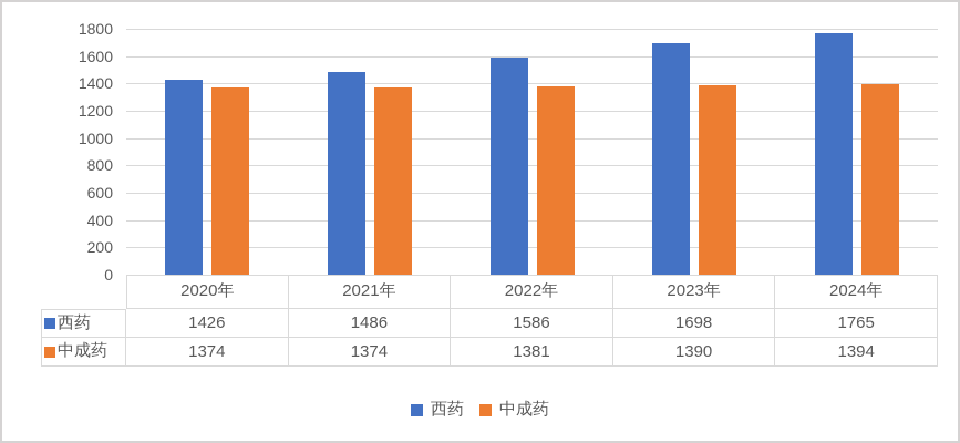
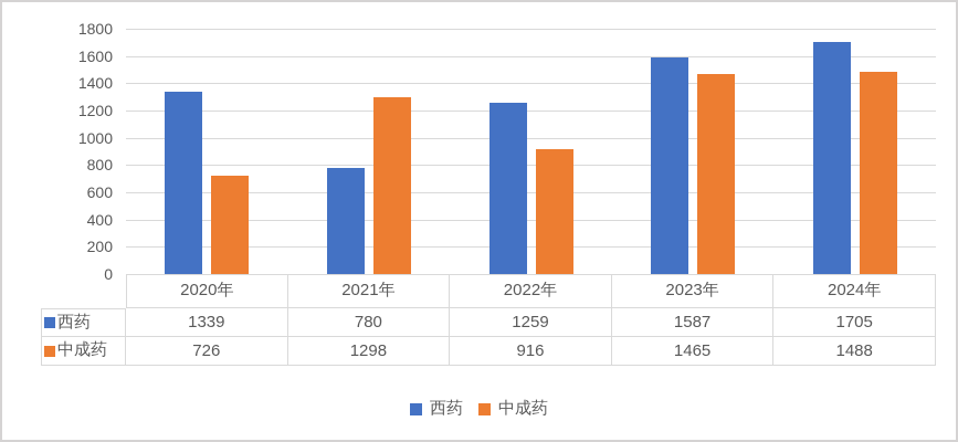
西药/2020年: 1426 -> 1339
中成药/2020年: 1374 -> 726
西药/2021年: 1486 -> 780
中成药/2021年: 1374 -> 1298
西药/2022年: 1586 -> 1259
中成药/2022年: 1381 -> 916
西药/2023年: 1698 -> 1587
中成药/2023年: 1390 -> 1465
西药/2024年: 1765 -> 1705
中成药/2024年: 1394 -> 1488
